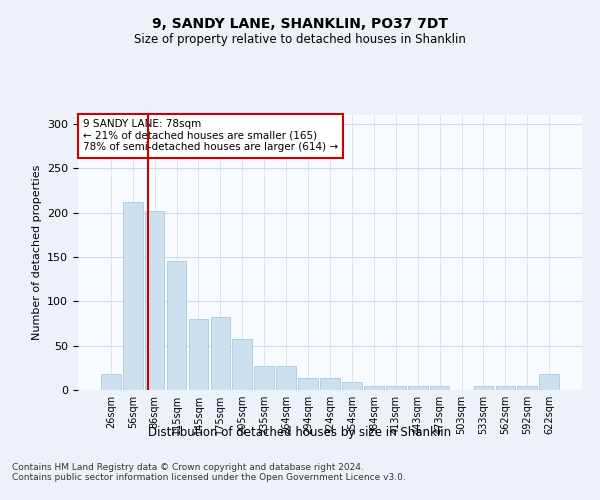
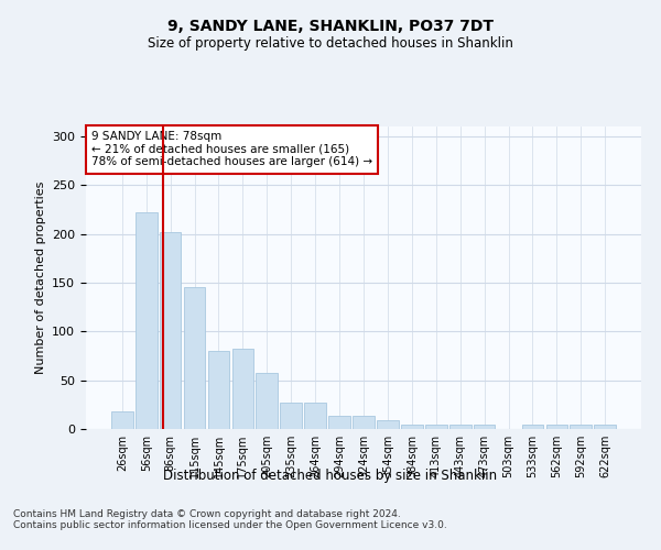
56sqm: 212 -> 222
622sqm: 18 -> 4
